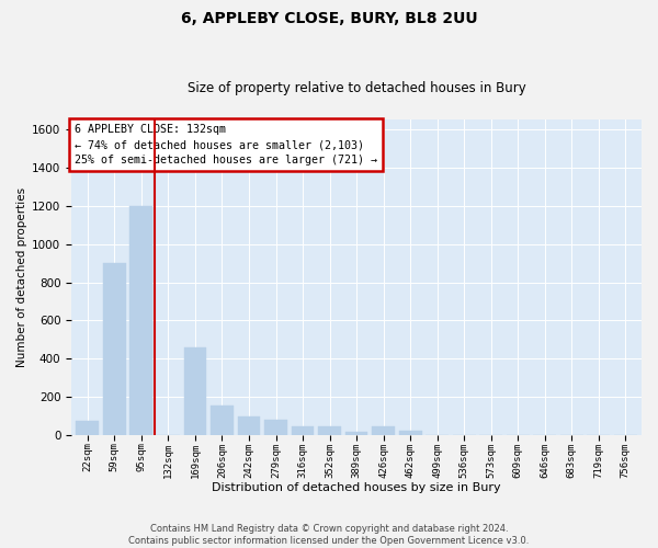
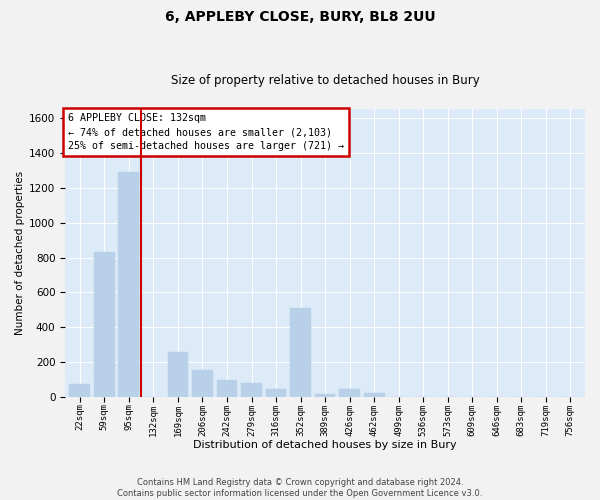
59sqm: 900 -> 830
95sqm: 1200 -> 1290
169sqm: 460 -> 260
352sqm: 40 -> 510
